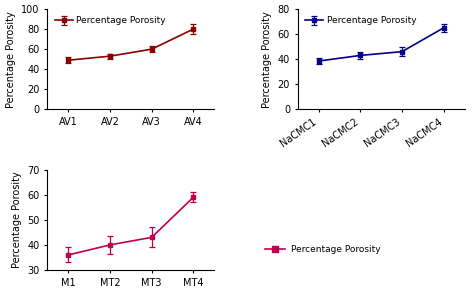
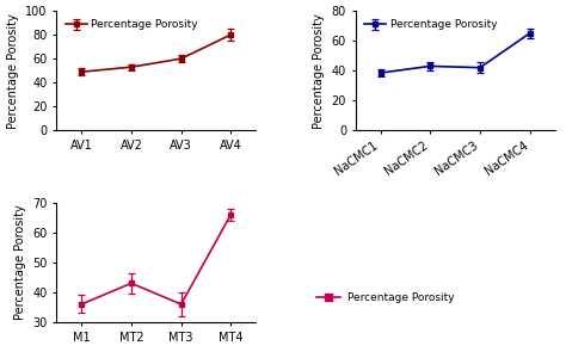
NaCMC3: 46 -> 42
MT2: 40 -> 43
MT3: 43 -> 36
MT4: 59 -> 66
